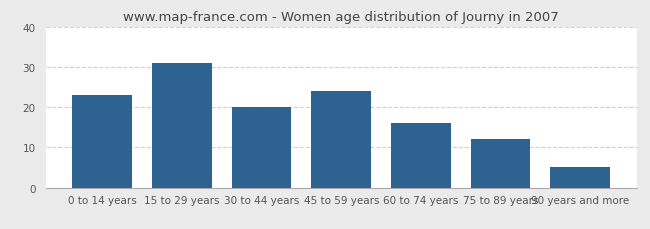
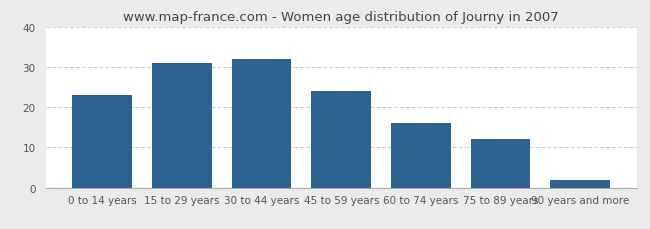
30 to 44 years: 20 -> 32
90 years and more: 5 -> 2
